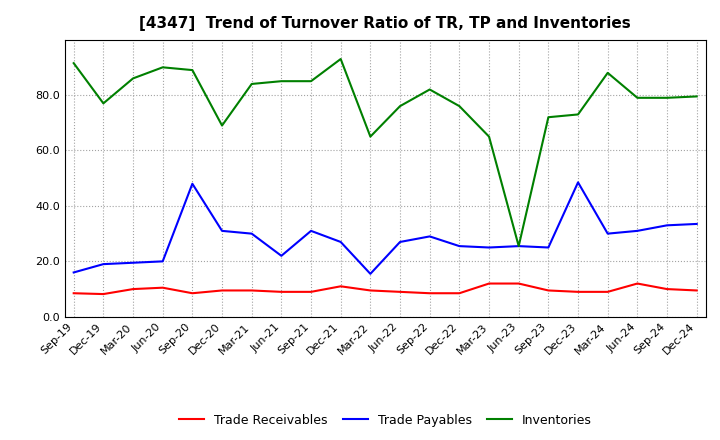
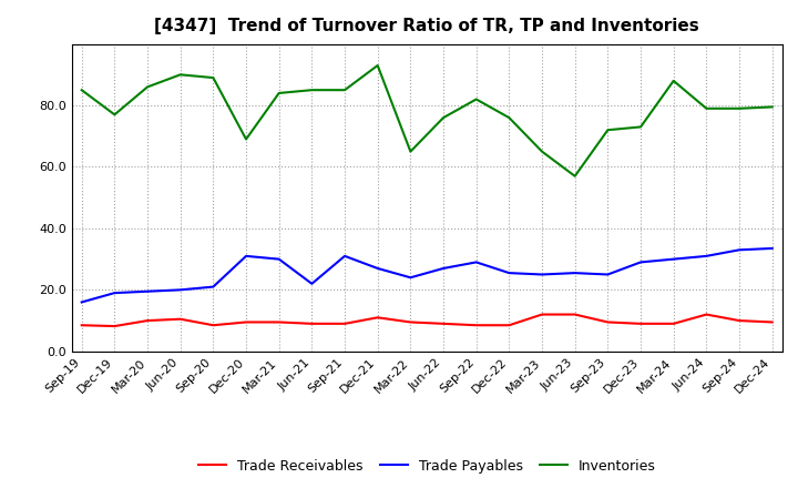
Inventories/Sep-19: 91.5 -> 85.0
Trade Payables/Sep-20: 48.0 -> 21.0
Trade Payables/Mar-22: 15.5 -> 24.0
Inventories/Jun-23: 25.5 -> 57.0
Trade Payables/Dec-23: 48.5 -> 29.0
